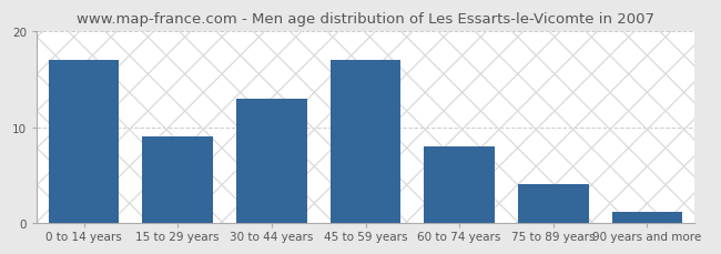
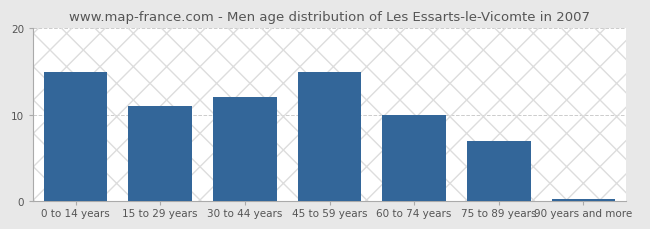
0 to 14 years: 17.0 -> 15.0
15 to 29 years: 9.0 -> 11.0
30 to 44 years: 13.0 -> 12.0
45 to 59 years: 17.0 -> 15.0
60 to 74 years: 8.0 -> 10.0
75 to 89 years: 4.0 -> 7.0
90 years and more: 1.2 -> 0.2
